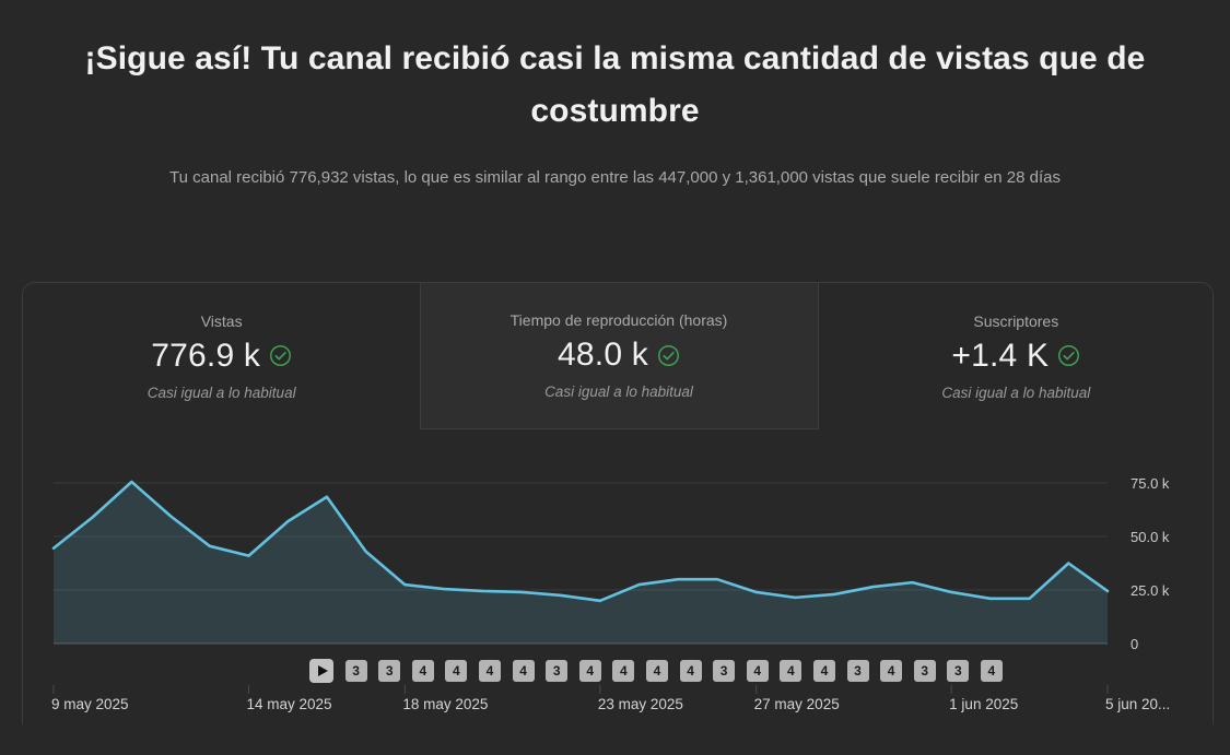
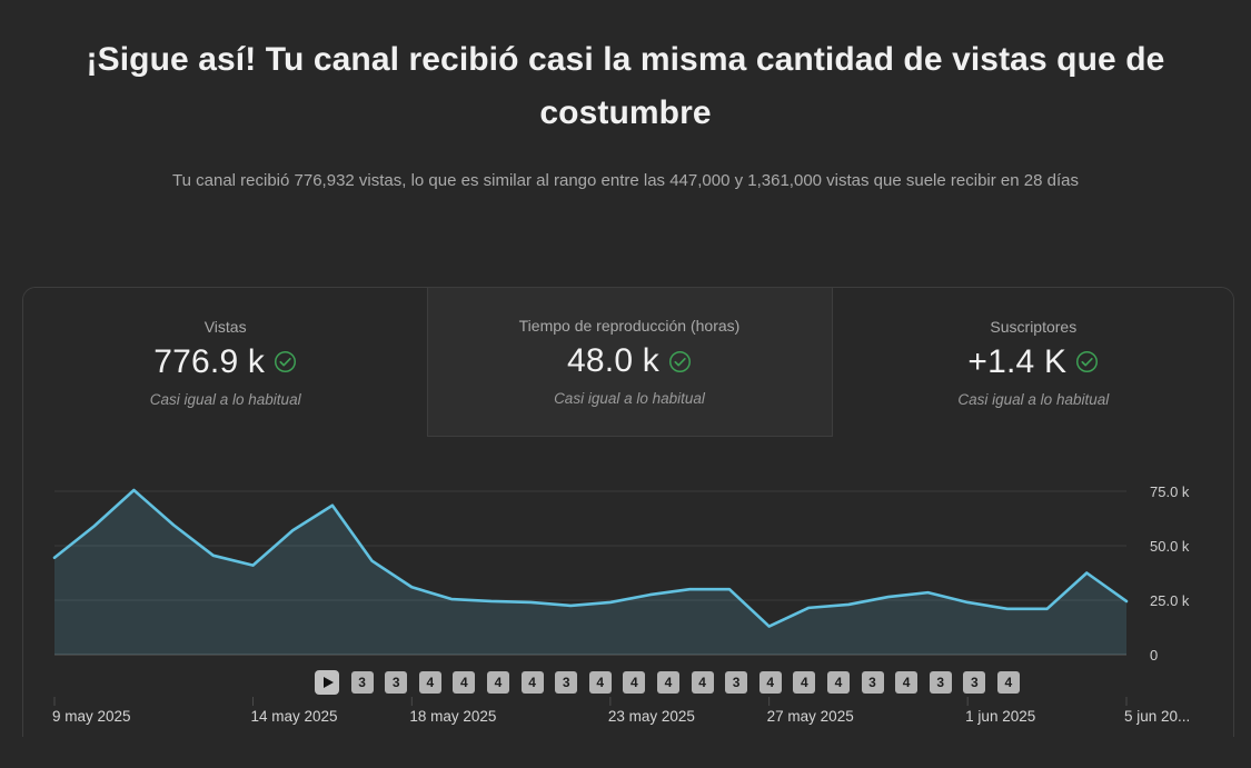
18 may 2025: 28k -> 31k
23 may 2025: 20k -> 24k
27 may 2025: 24k -> 13k
